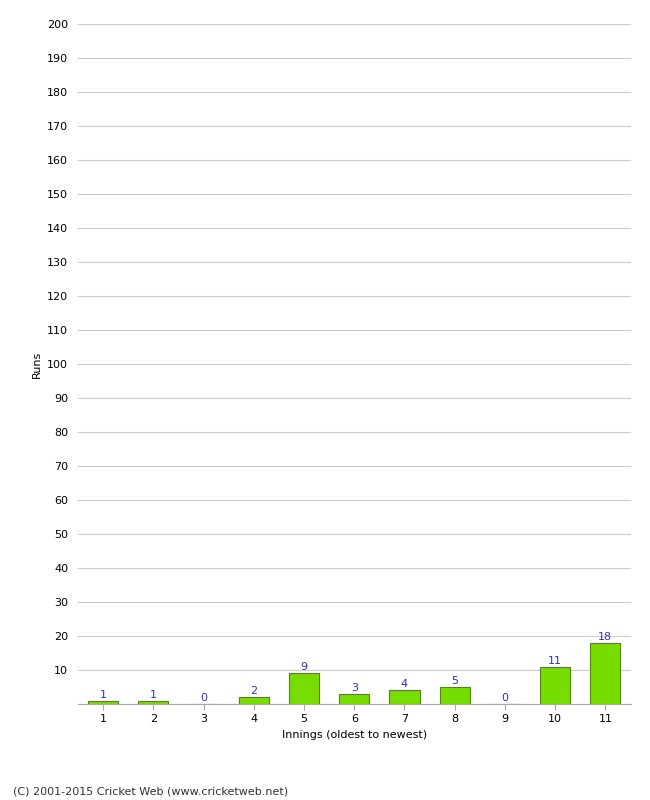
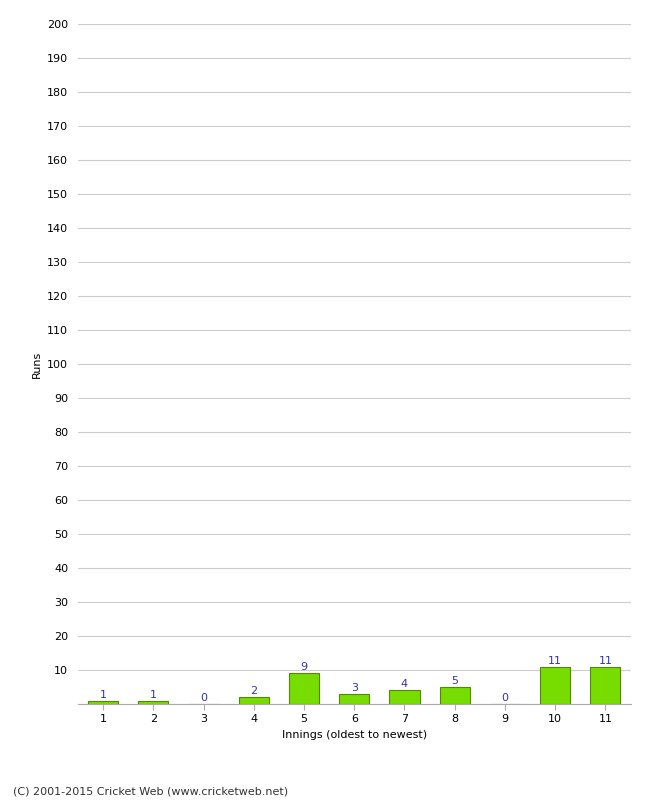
11: 18 -> 11
